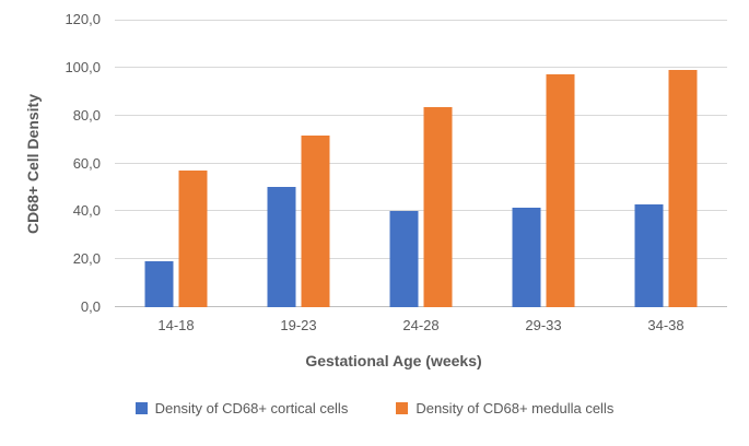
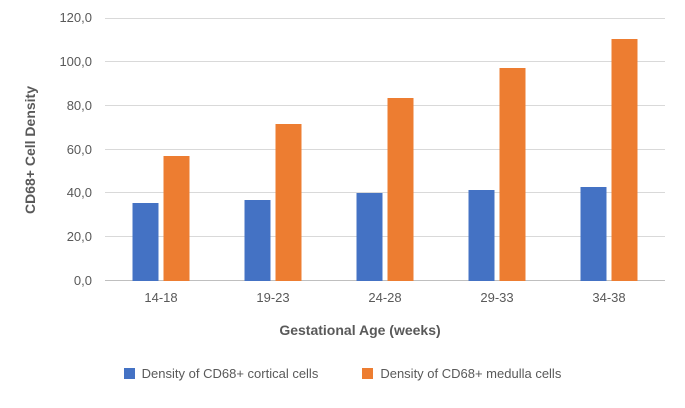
Density of CD68+ cortical cells/14-18: 19 -> 36
Density of CD68+ cortical cells/19-23: 50 -> 37
Density of CD68+ medulla cells/34-38: 99 -> 110
